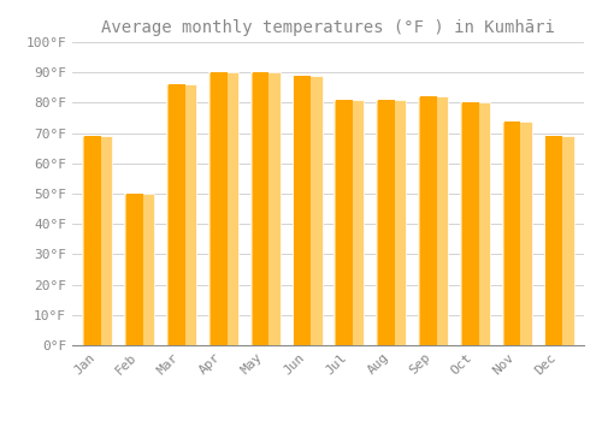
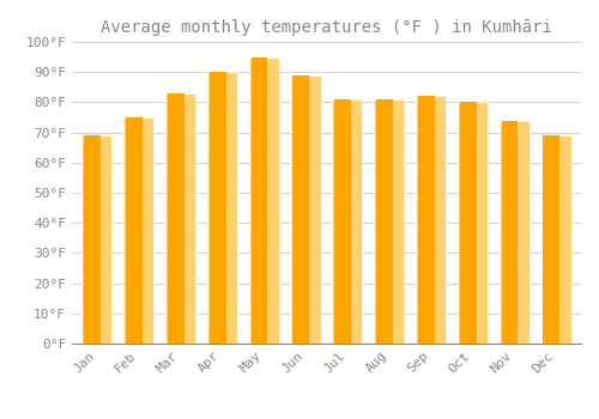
Feb: 50°F -> 75°F
Mar: 86°F -> 83°F
May: 90°F -> 95°F
